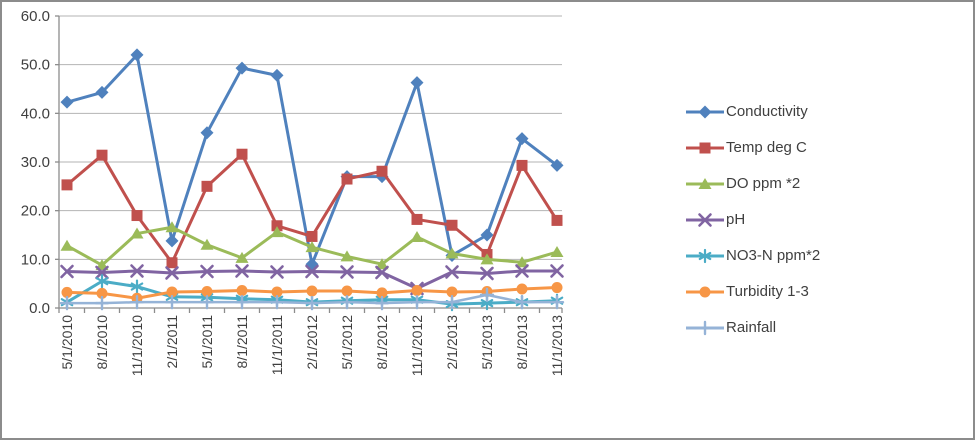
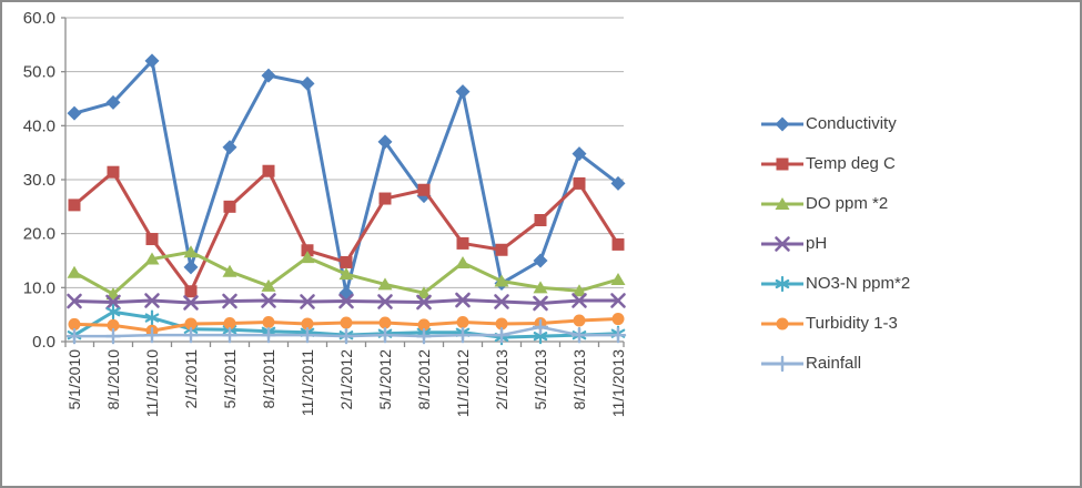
Conductivity/5/1/2012: 27 -> 37
pH/11/1/2012: 4 -> 8
Temp deg C/5/1/2013: 11 -> 22
